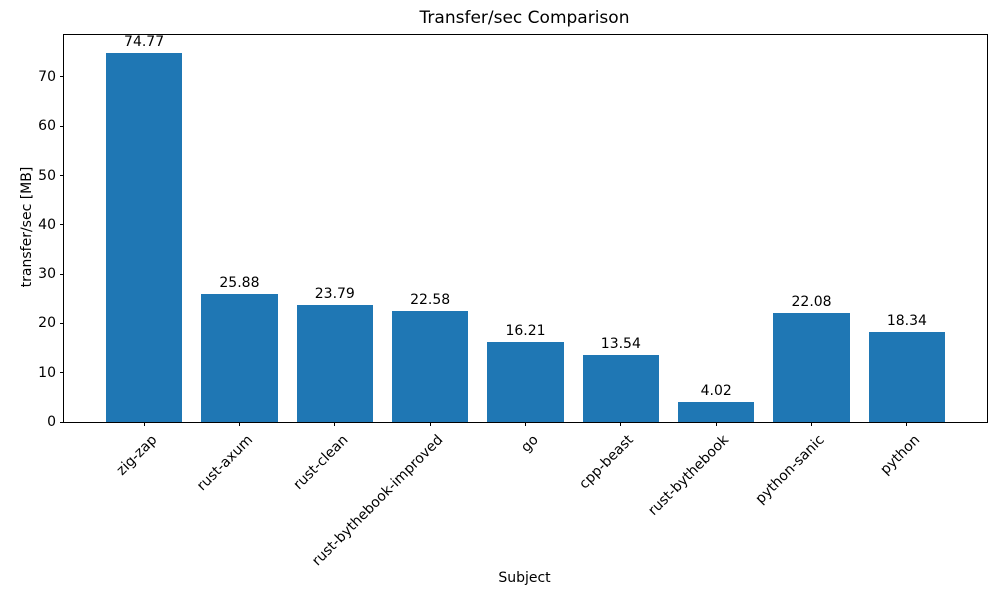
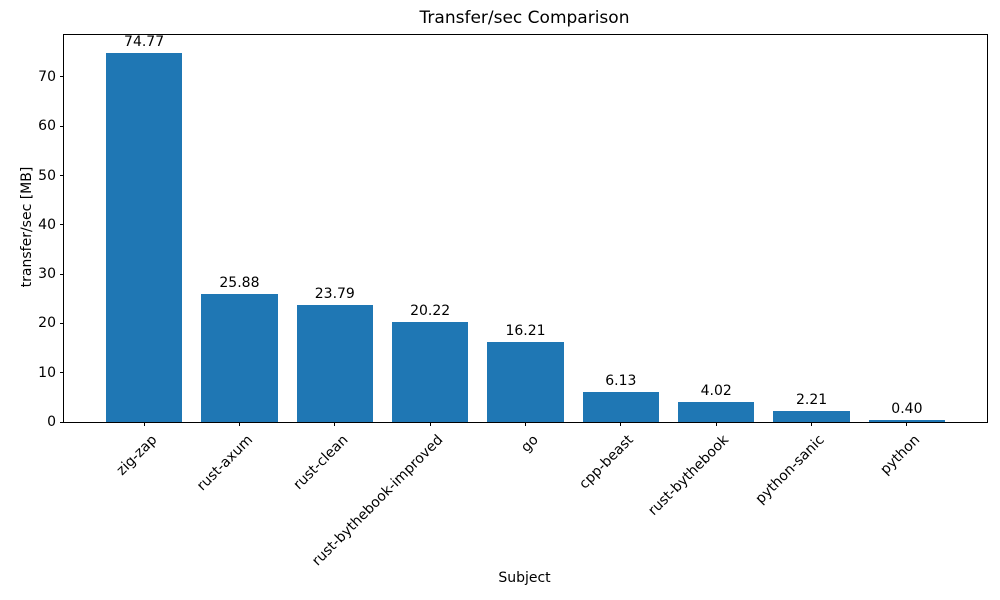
rust-bythebook-improved: 22.58 -> 20.22
cpp-beast: 13.54 -> 6.13
python-sanic: 22.08 -> 2.21
python: 18.34 -> 0.40
